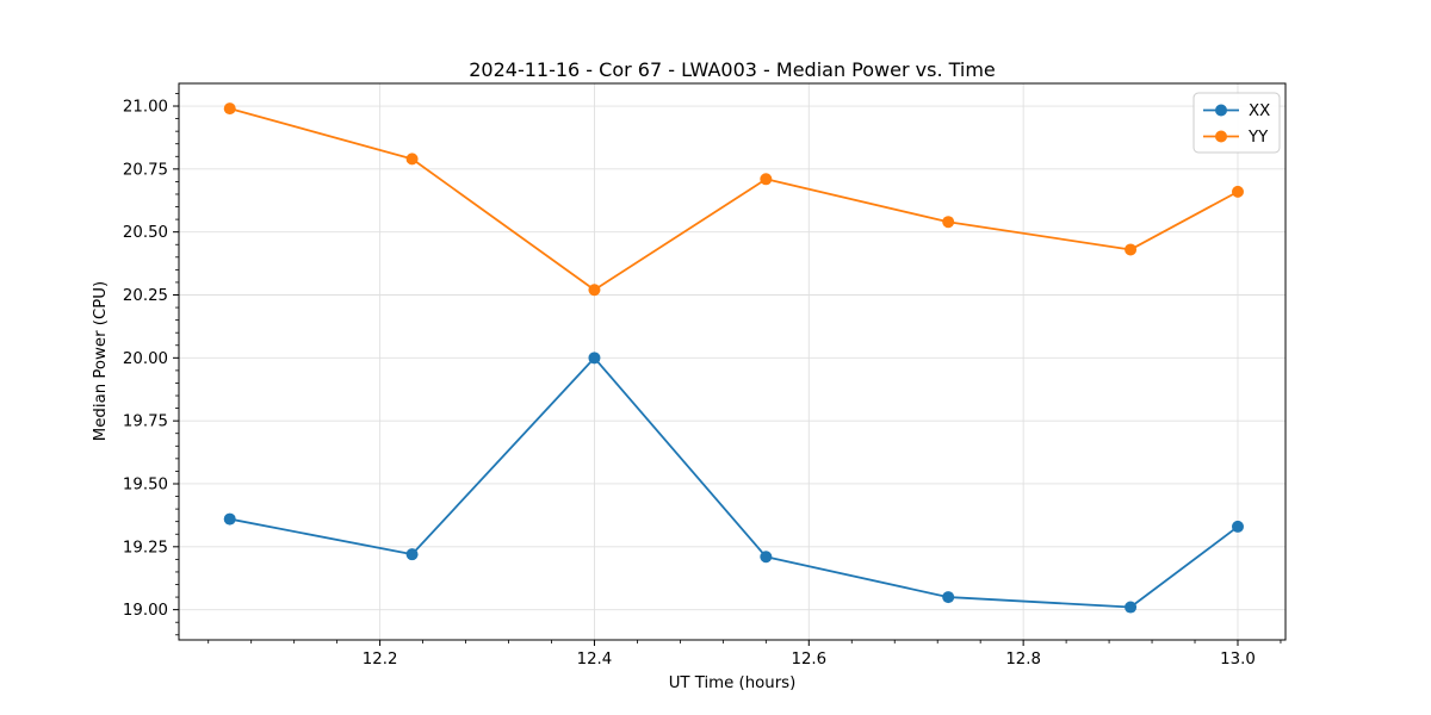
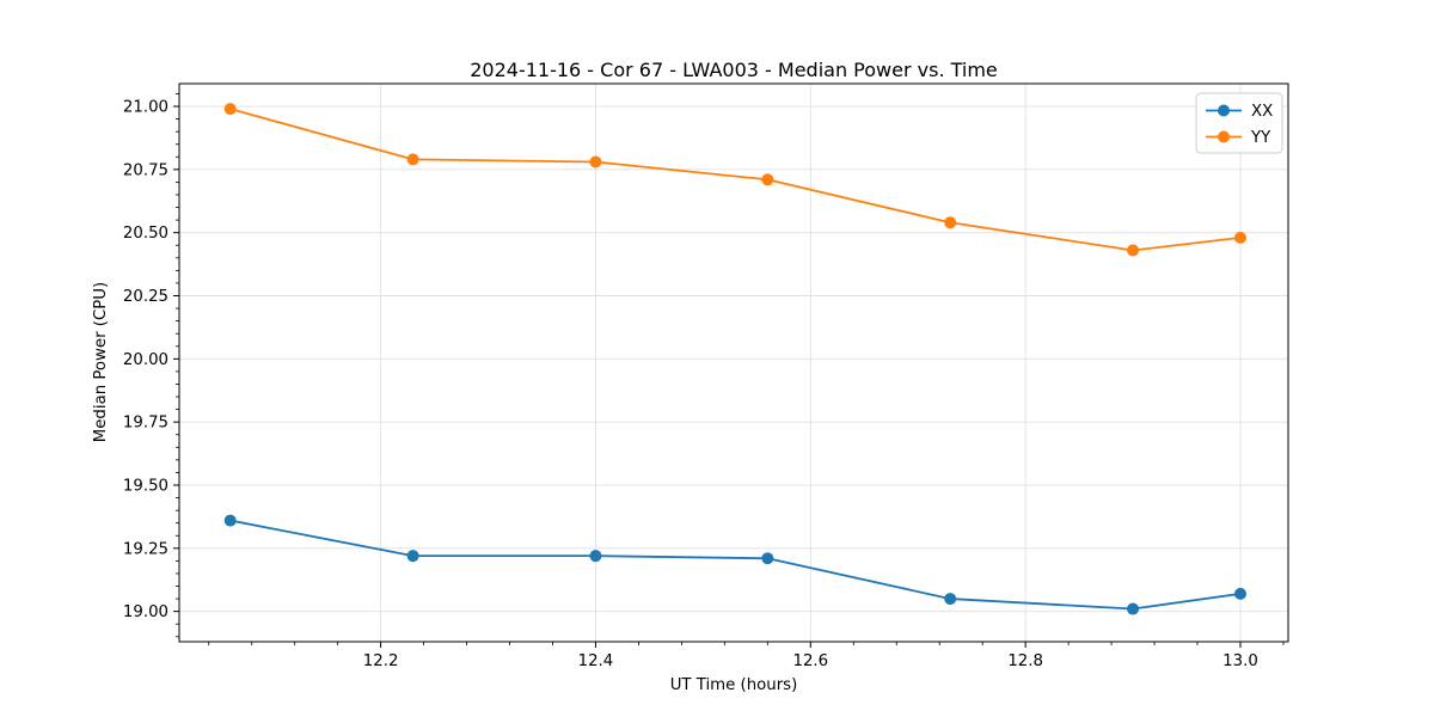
XX/12.4: 20.00 -> 19.22
YY/12.4: 20.27 -> 20.78
XX/13.0: 19.33 -> 19.07
YY/13.0: 20.66 -> 20.48
